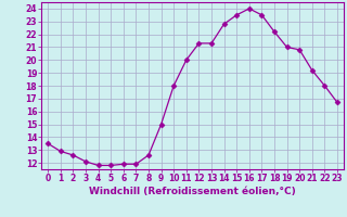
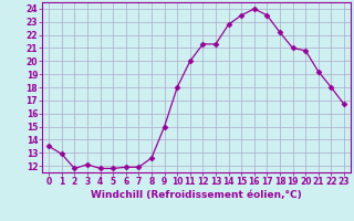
2: 12.6 -> 11.8
